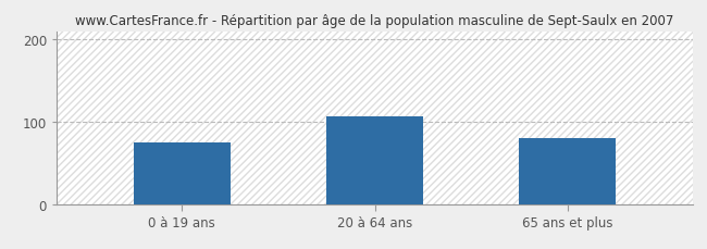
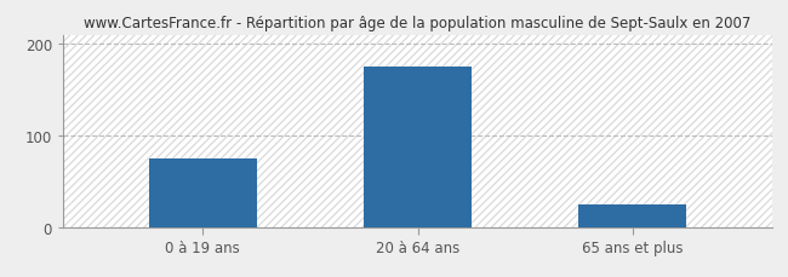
20 à 64 ans: 106 -> 175
65 ans et plus: 80 -> 25
